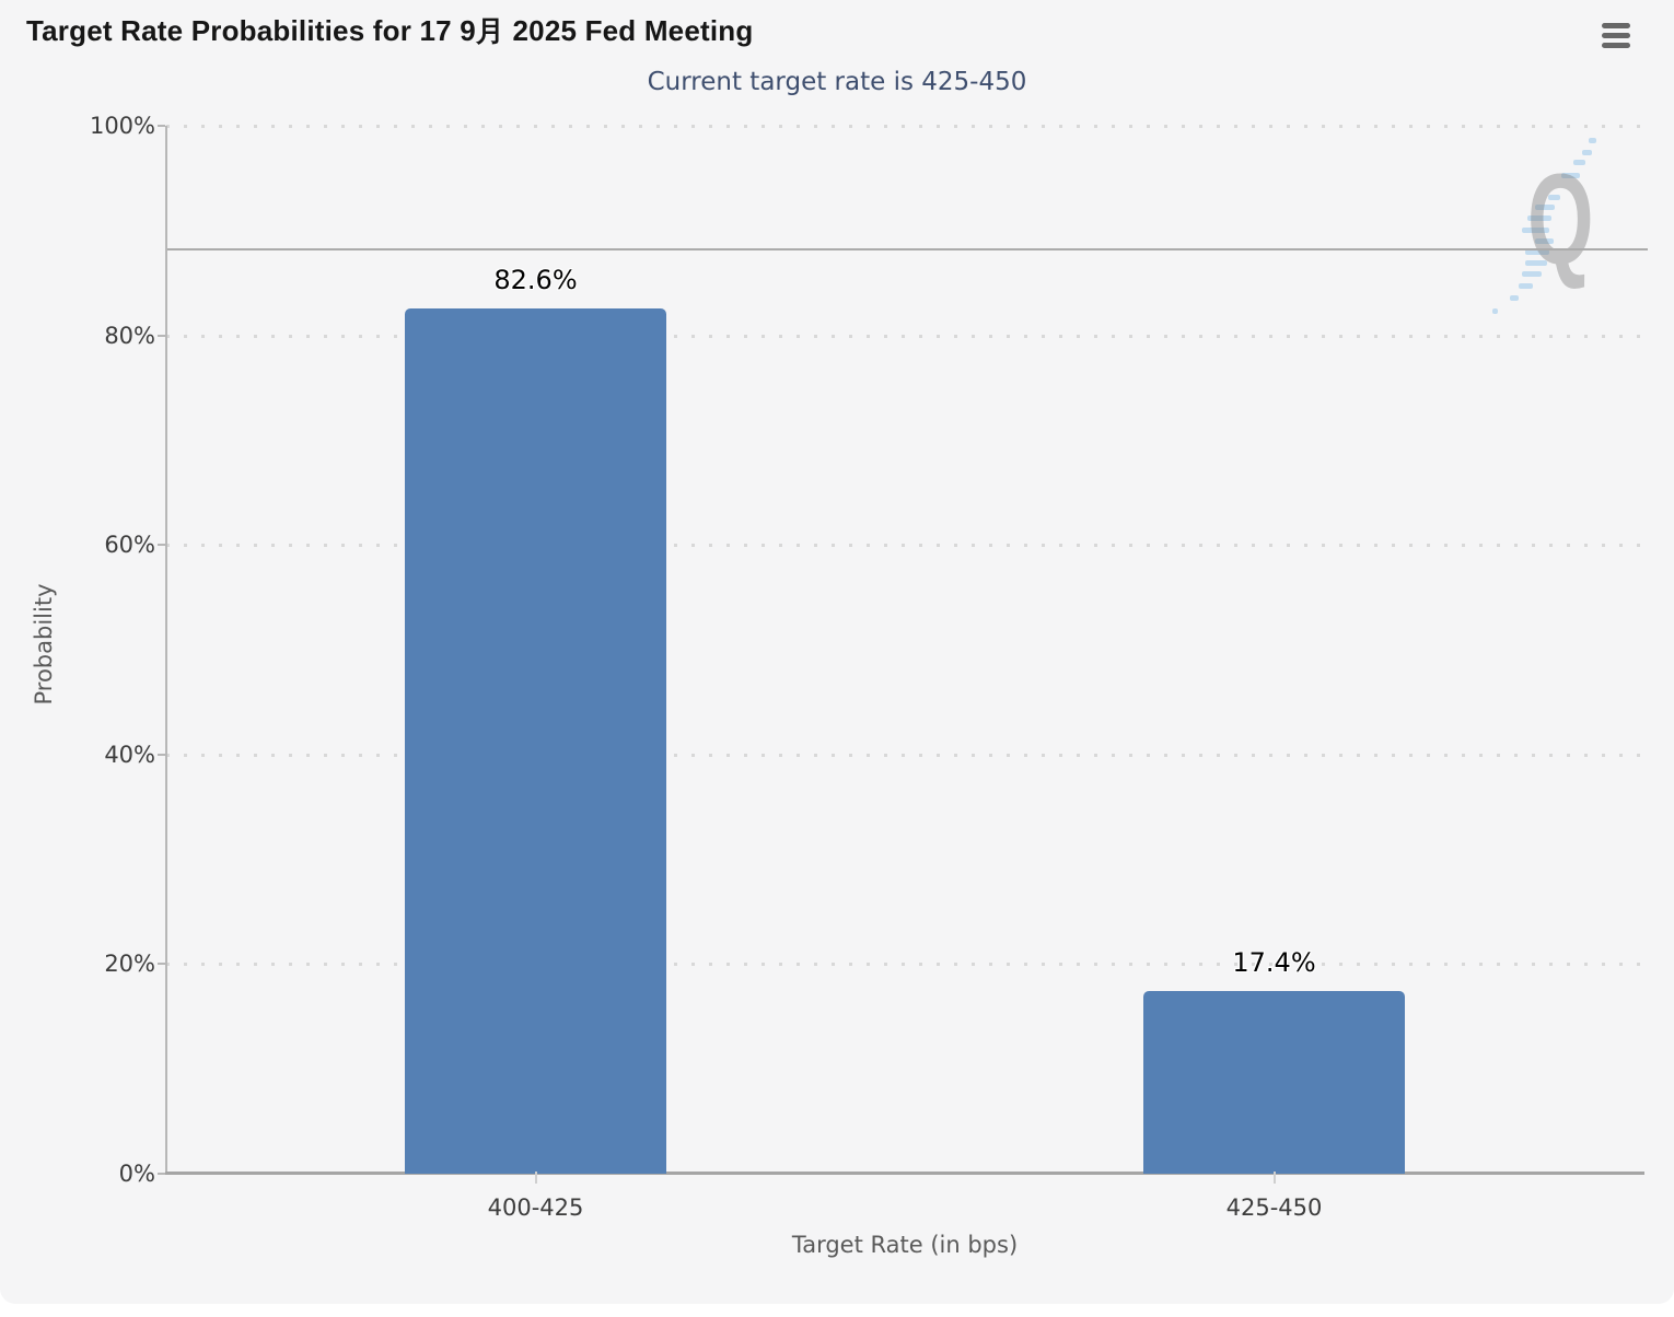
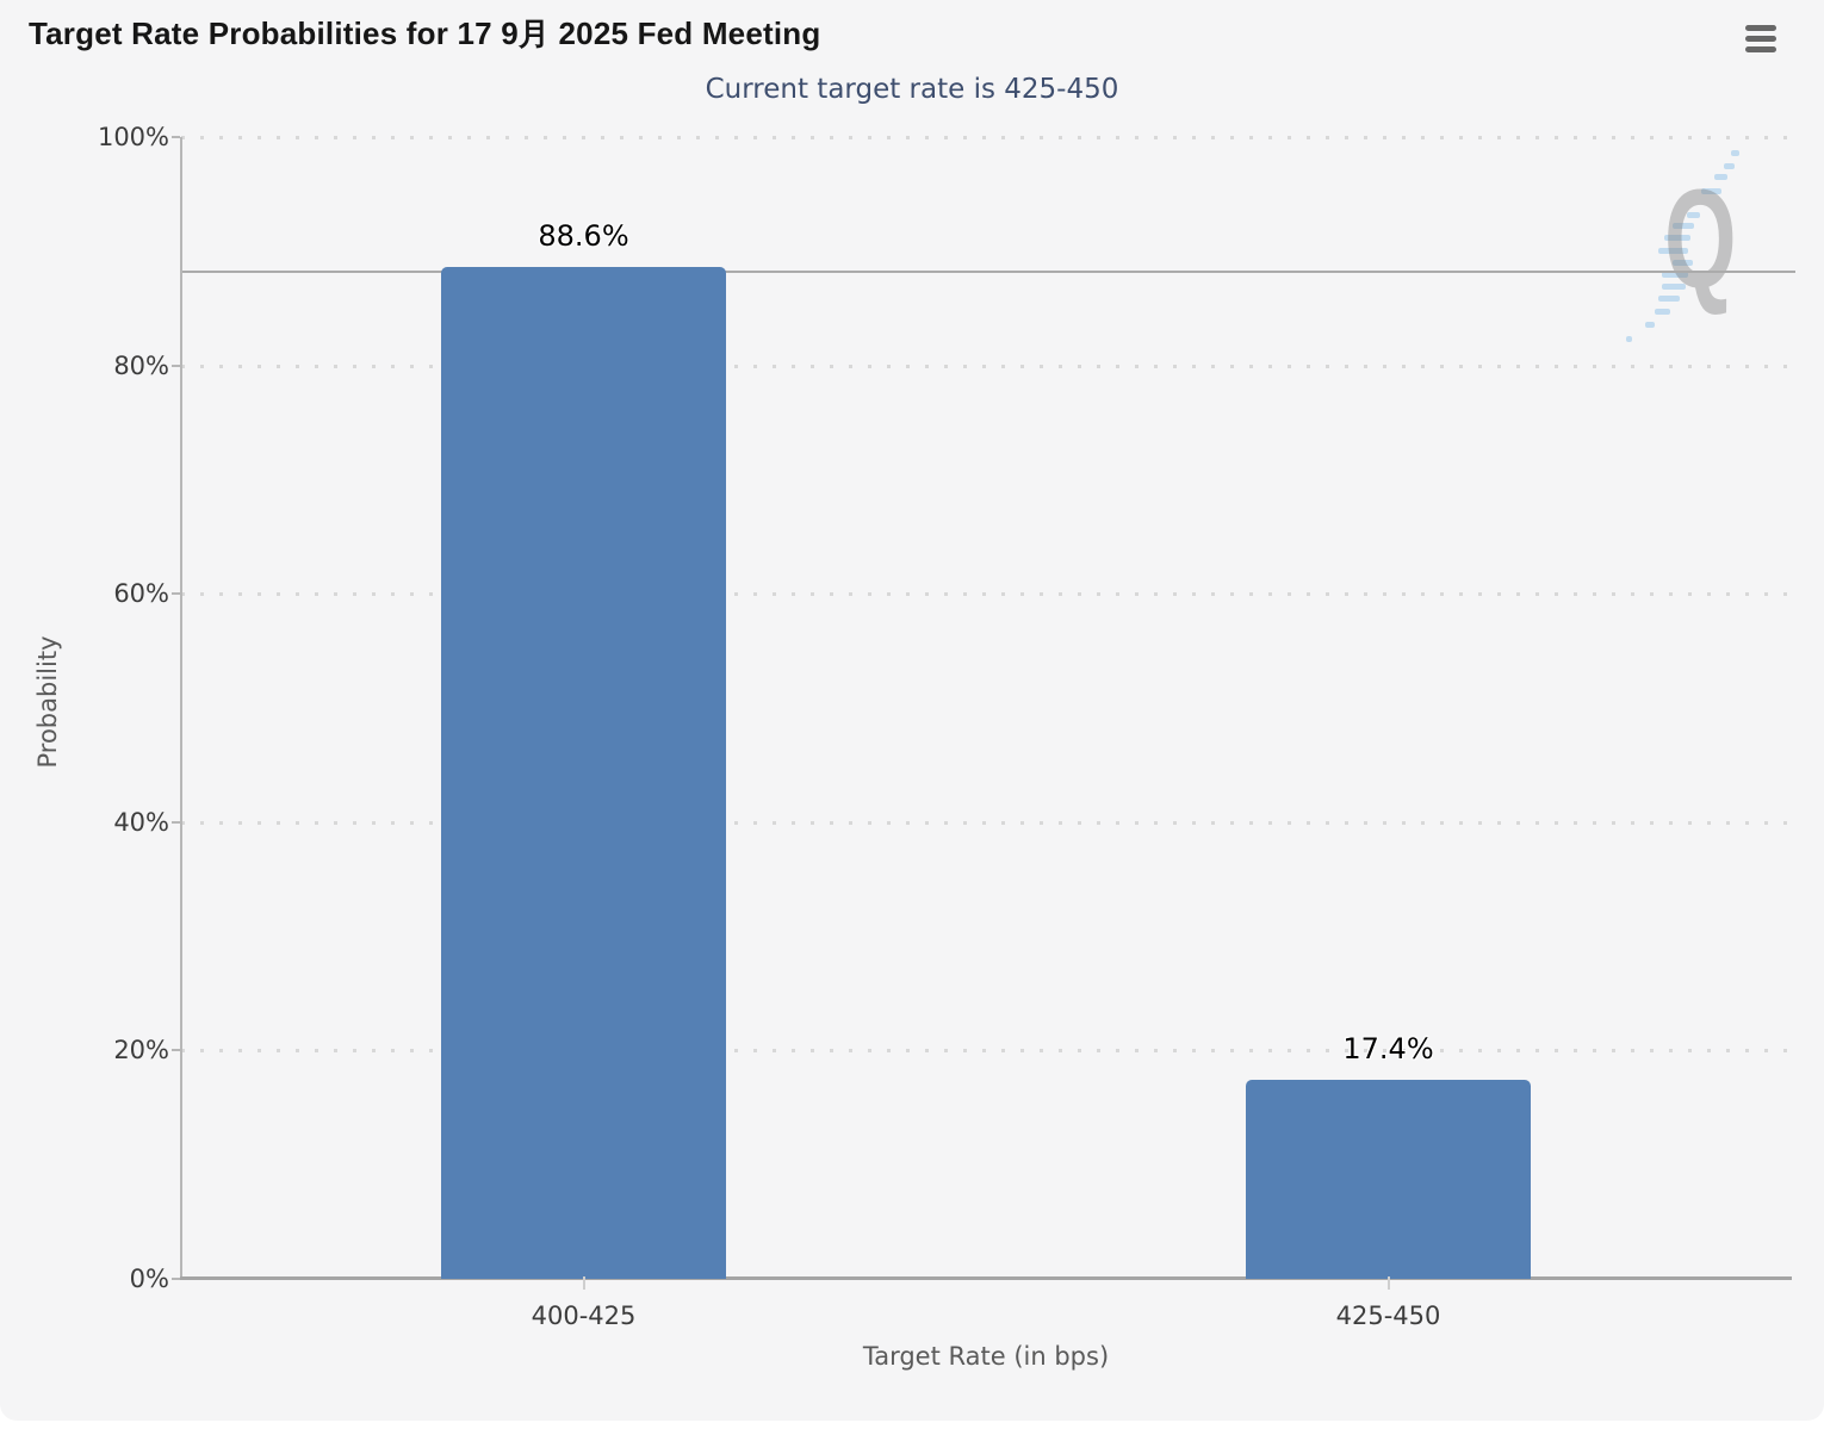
400-425: 82.6% -> 88.6%
